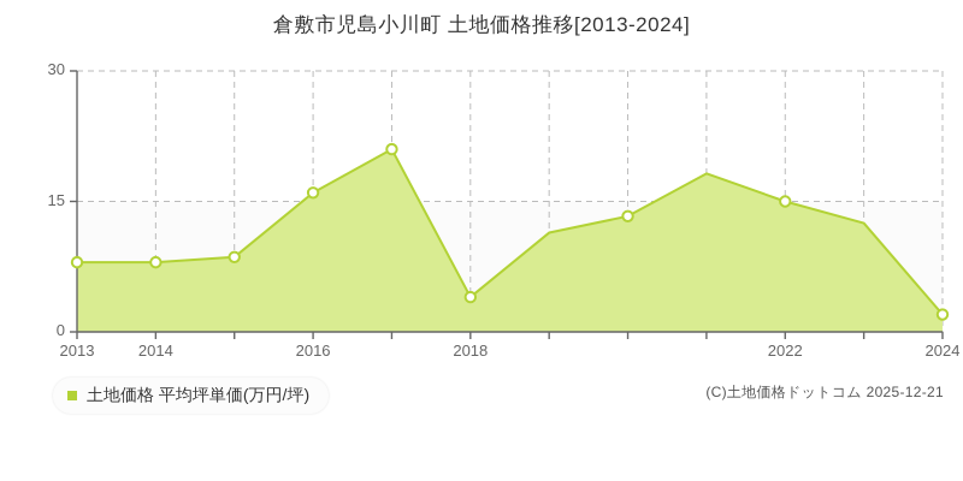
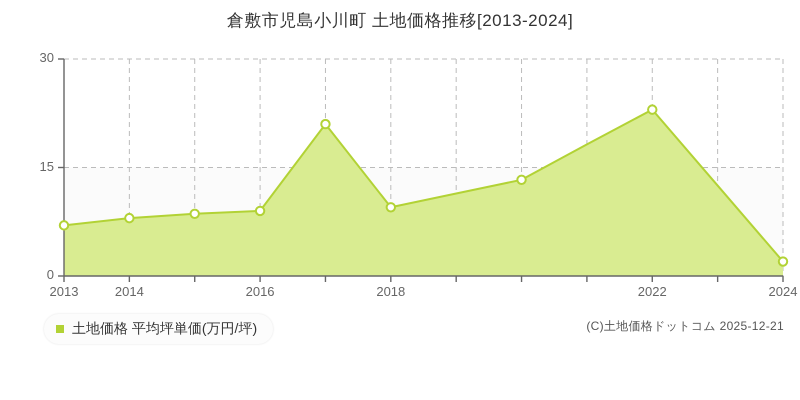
2013: 8 -> 7
2016: 16 -> 9
2018: 4 -> 10
2022: 15 -> 23
